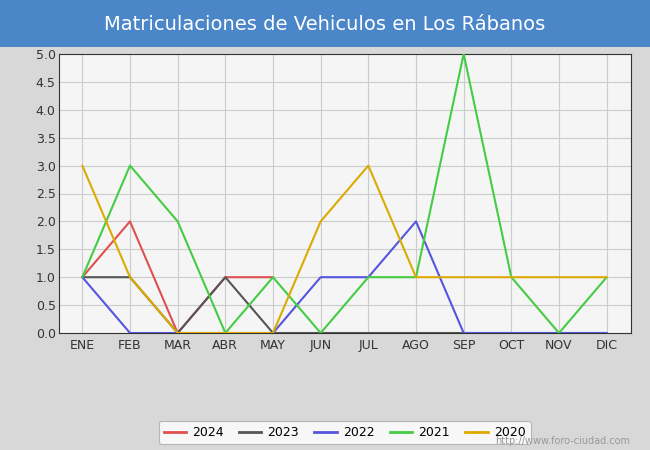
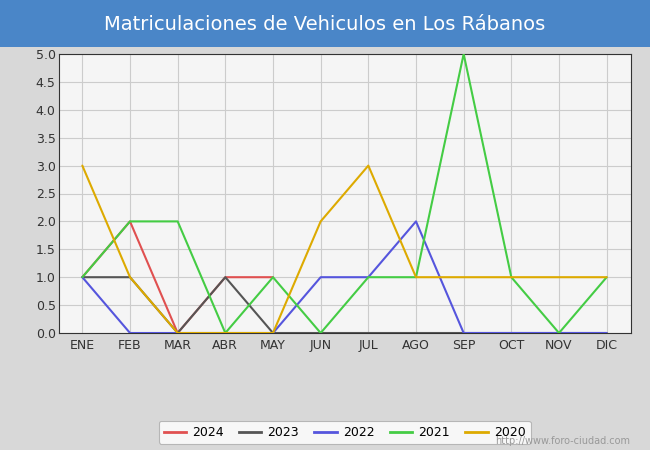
2021/FEB: 3 -> 2
